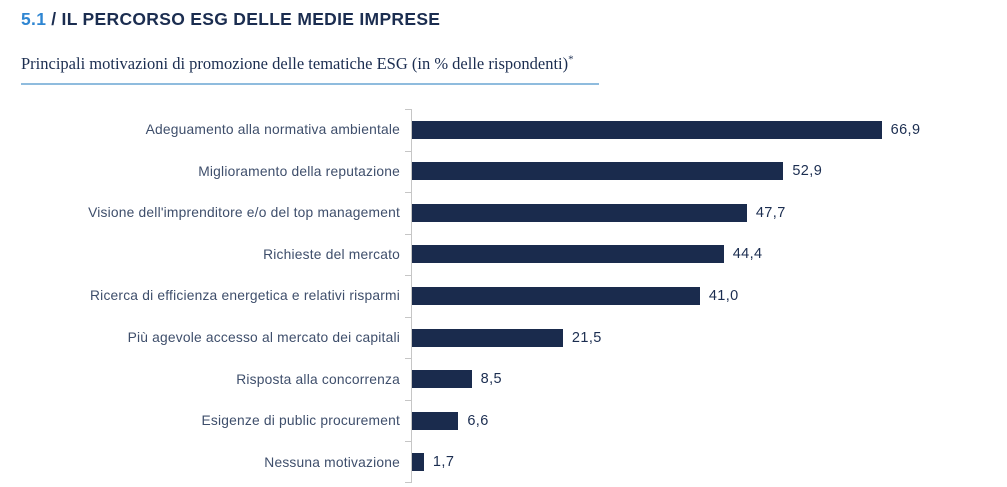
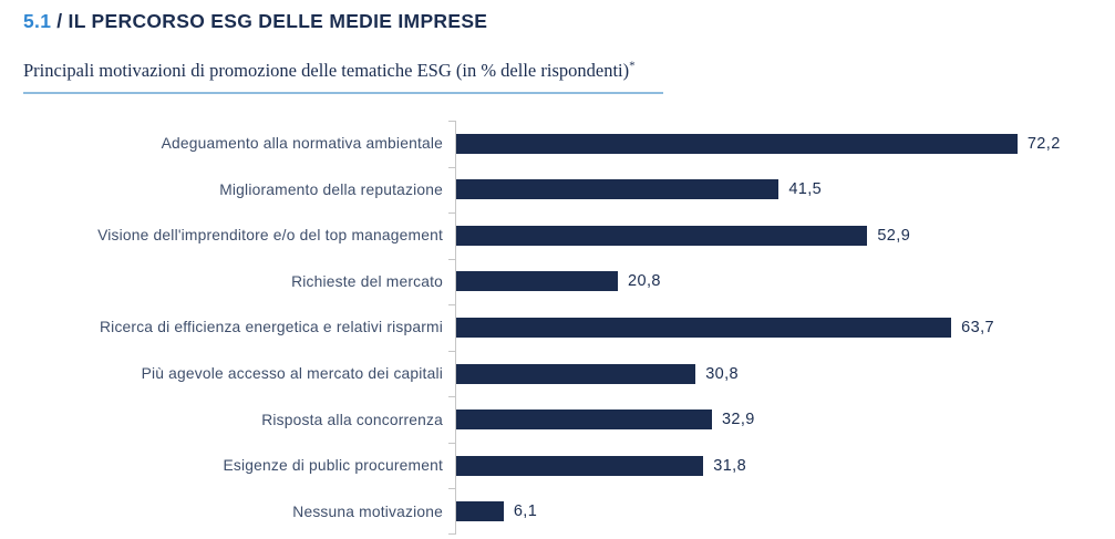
Adeguamento alla normativa ambientale: 66,9 -> 72,2
Miglioramento della reputazione: 52,9 -> 41,5
Visione dell'imprenditore e/o del top management: 47,7 -> 52,9
Richieste del mercato: 44,4 -> 20,8
Ricerca di efficienza energetica e relativi risparmi: 41,0 -> 63,7
Più agevole accesso al mercato dei capitali: 21,5 -> 30,8
Risposta alla concorrenza: 8,5 -> 32,9
Esigenze di public procurement: 6,6 -> 31,8
Nessuna motivazione: 1,7 -> 6,1
